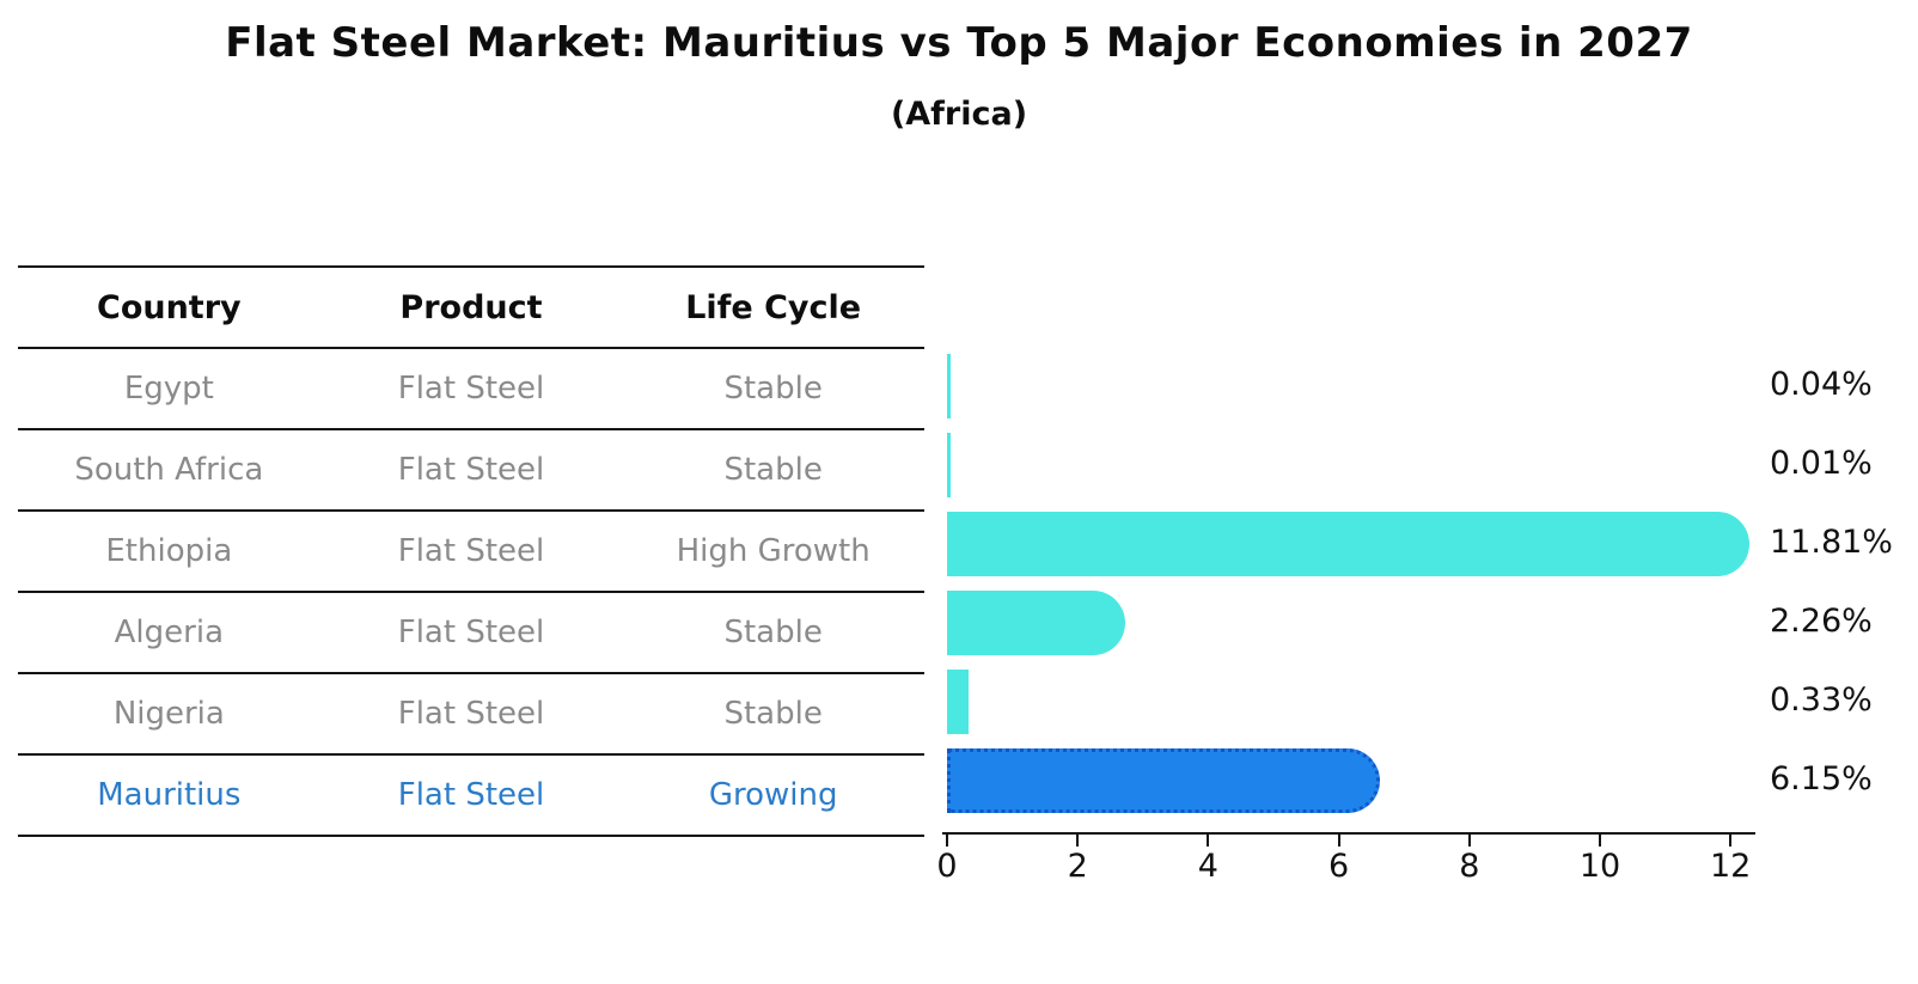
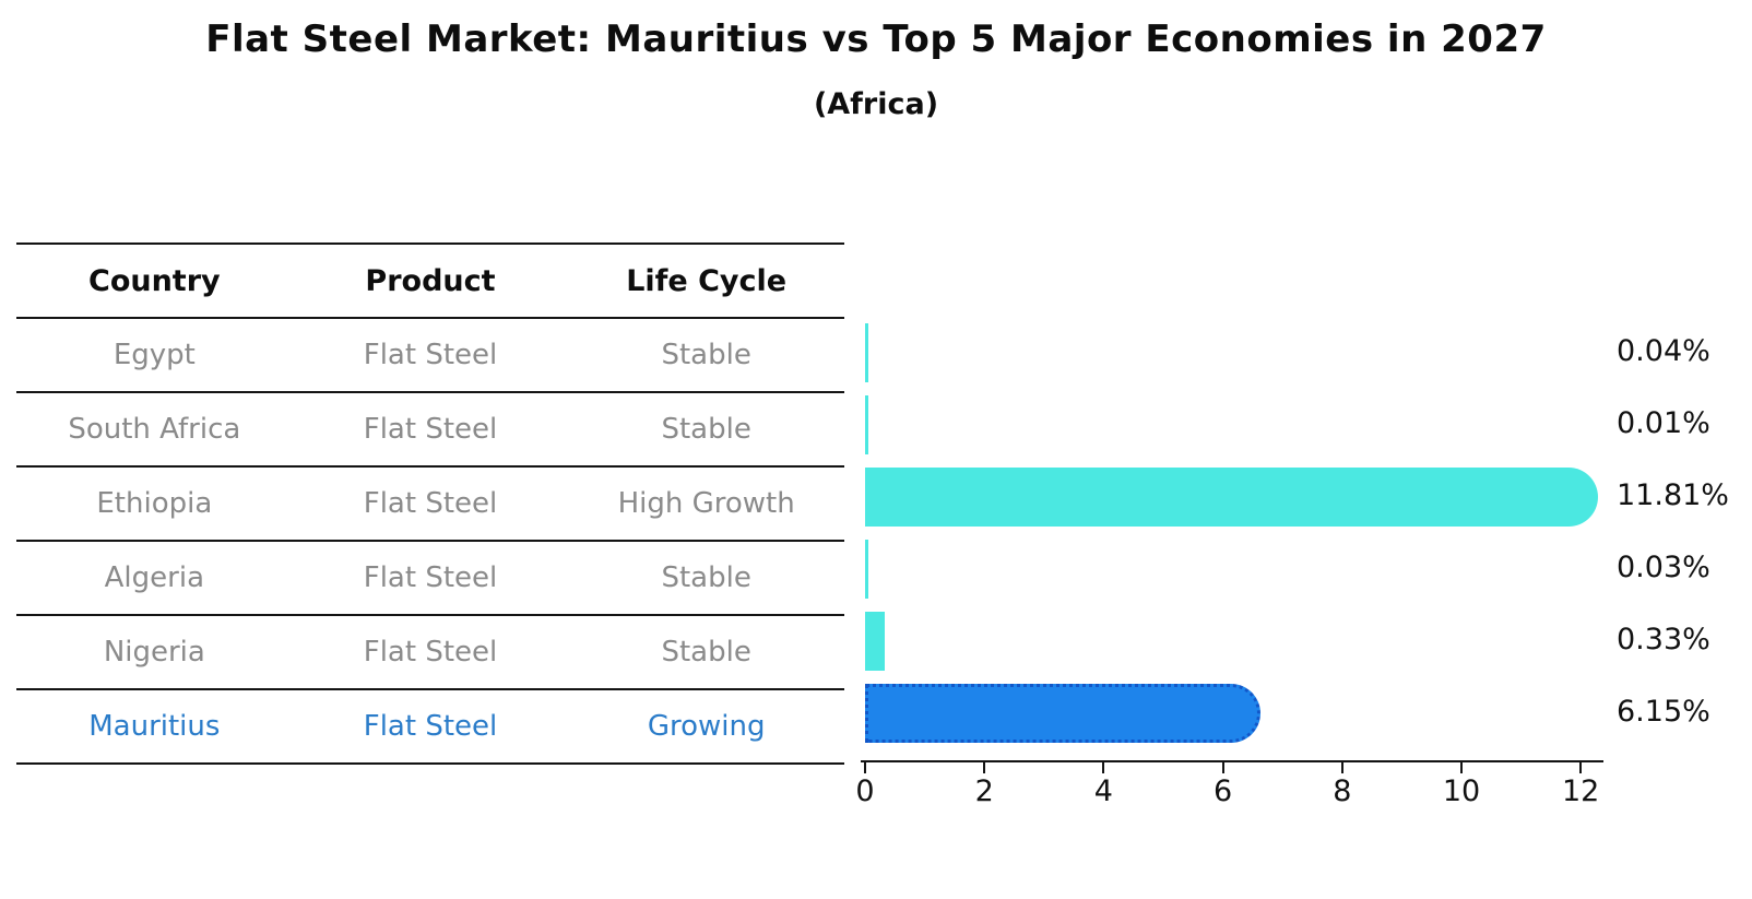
Algeria: 2.26% -> 0.03%
